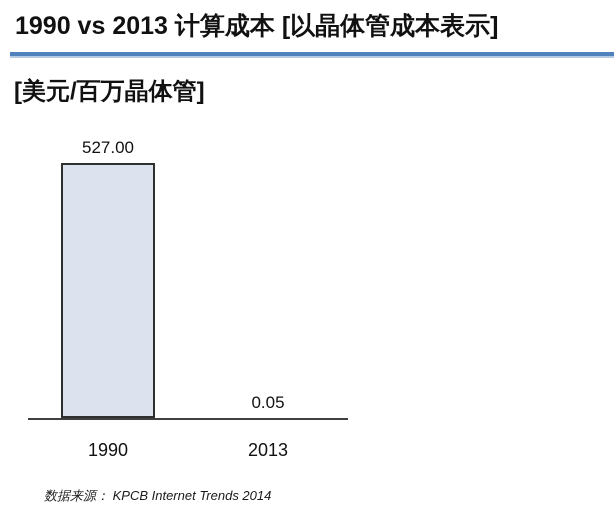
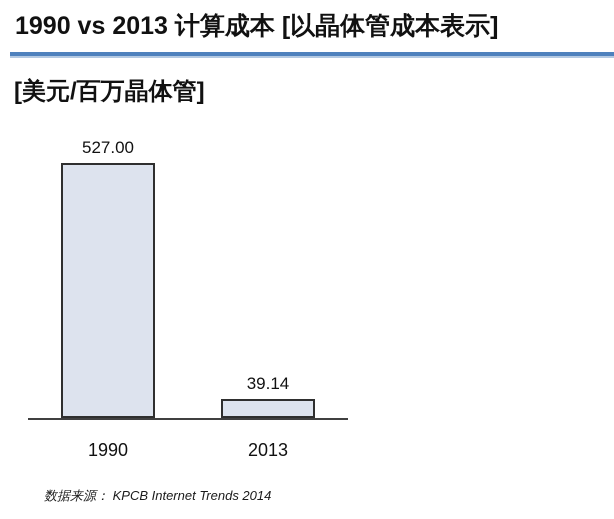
2013: 0.05 -> 39.14
